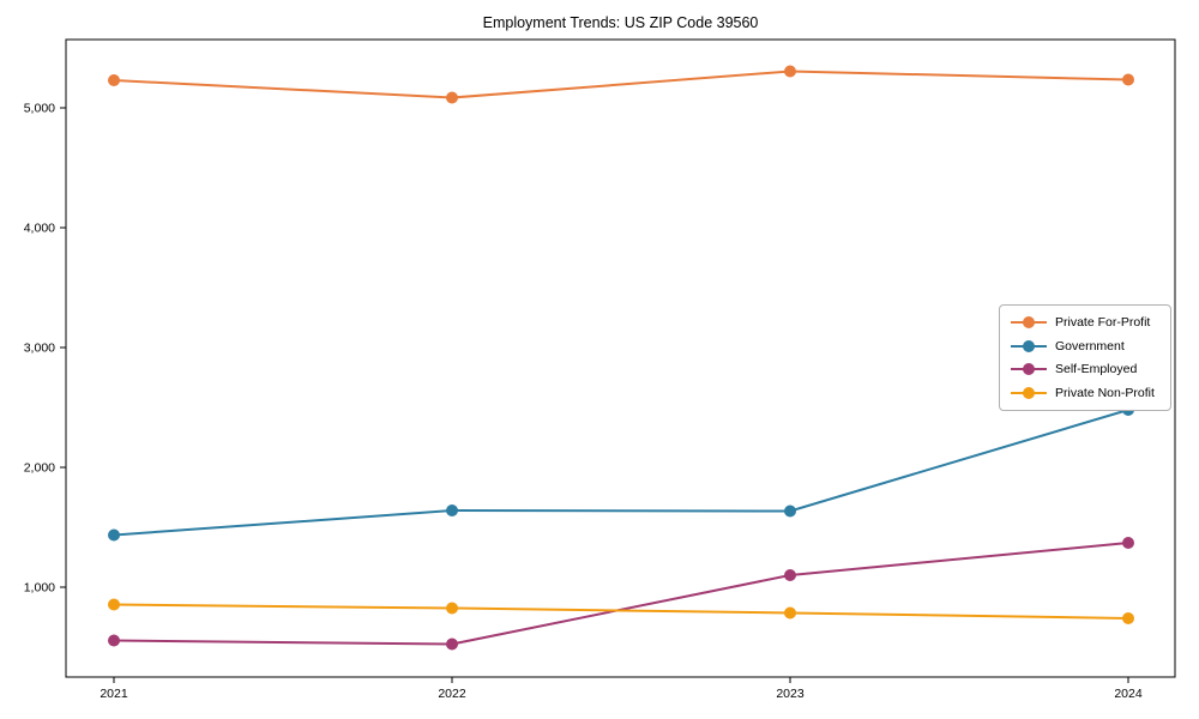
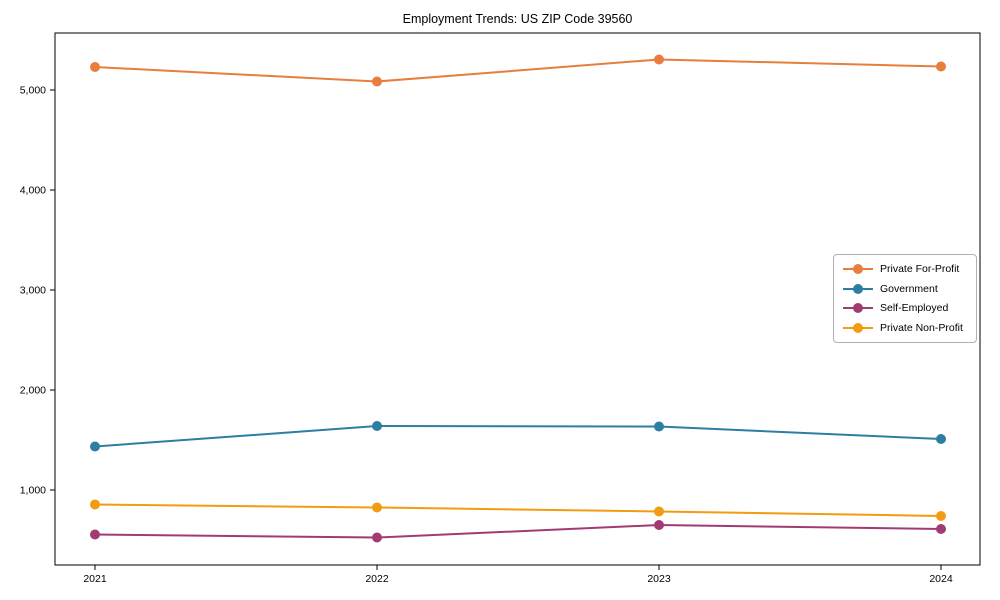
Self-Employed/2023: 1100 -> 650
Government/2024: 2480 -> 1510
Self-Employed/2024: 1370 -> 610
